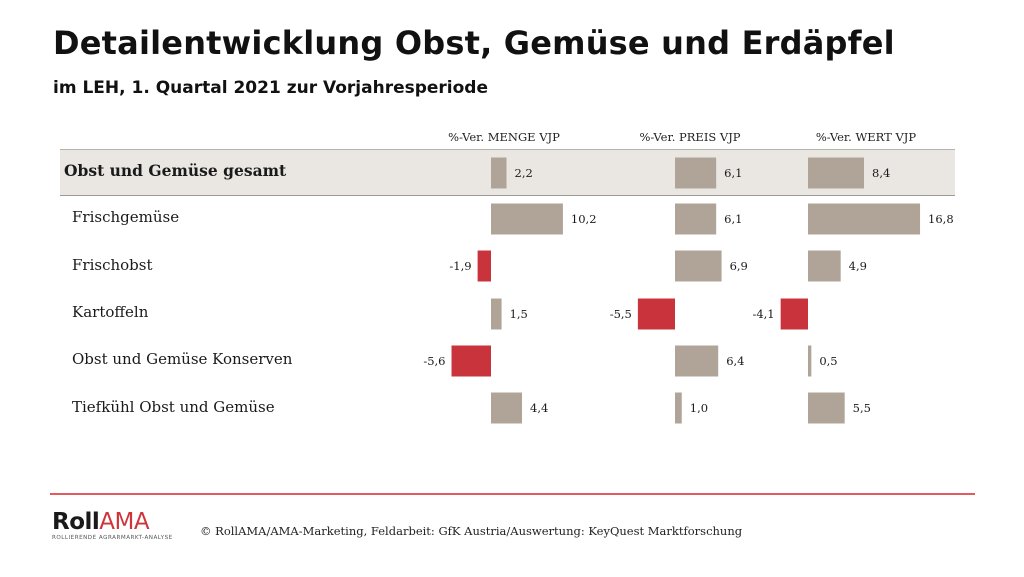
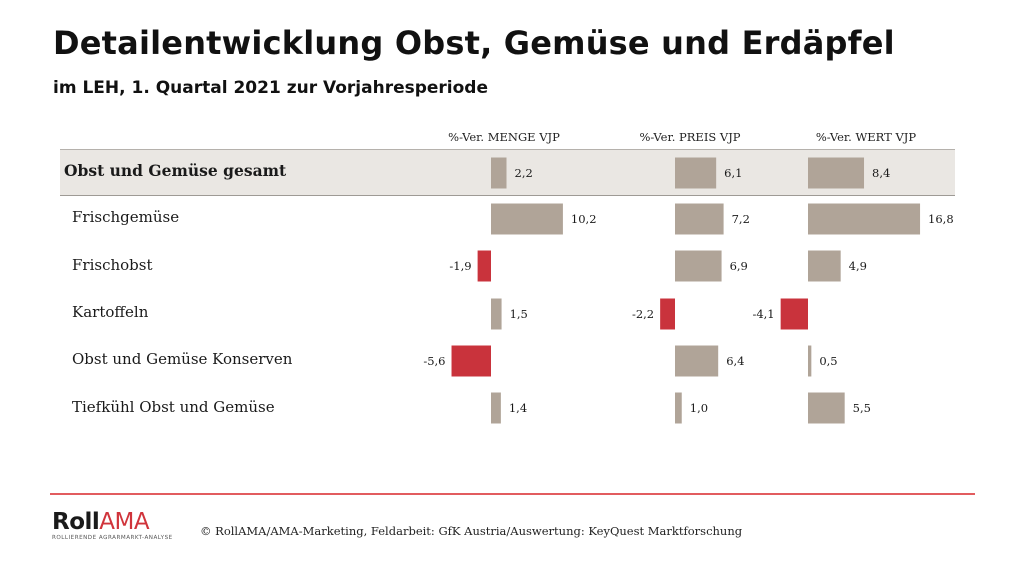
%-Ver. PREIS VJP/Frischgemüse: 6,1 -> 7,2
%-Ver. PREIS VJP/Kartoffeln: -5,5 -> -2,2
%-Ver. MENGE VJP/Tiefkühl Obst und Gemüse: 4,4 -> 1,4
